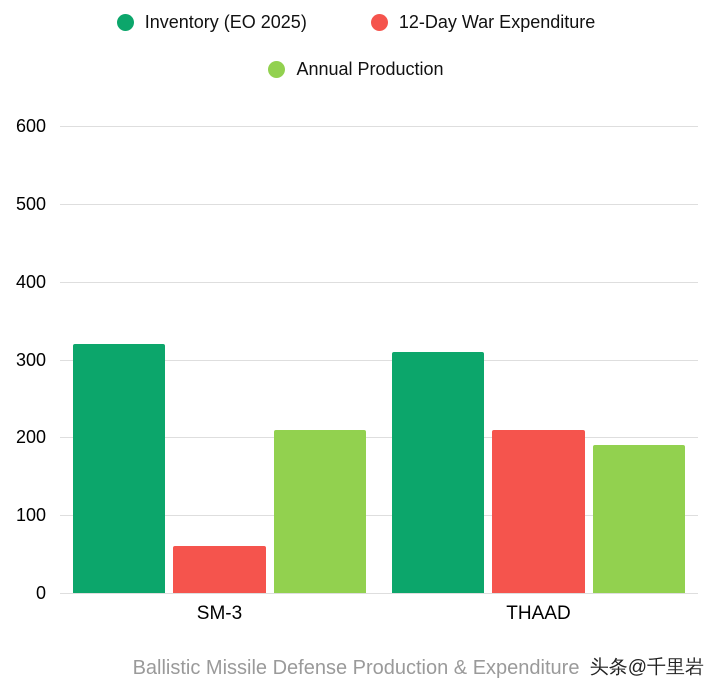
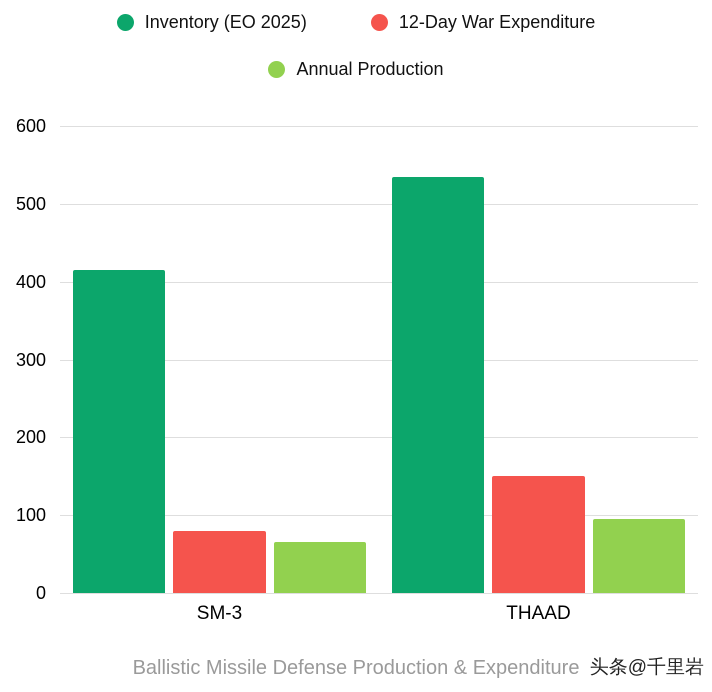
Inventory (EO 2025)/SM-3: 320 -> 420
12-Day War Expenditure/SM-3: 60 -> 80
Annual Production/SM-3: 210 -> 60
Inventory (EO 2025)/THAAD: 310 -> 540
12-Day War Expenditure/THAAD: 210 -> 150
Annual Production/THAAD: 190 -> 100
